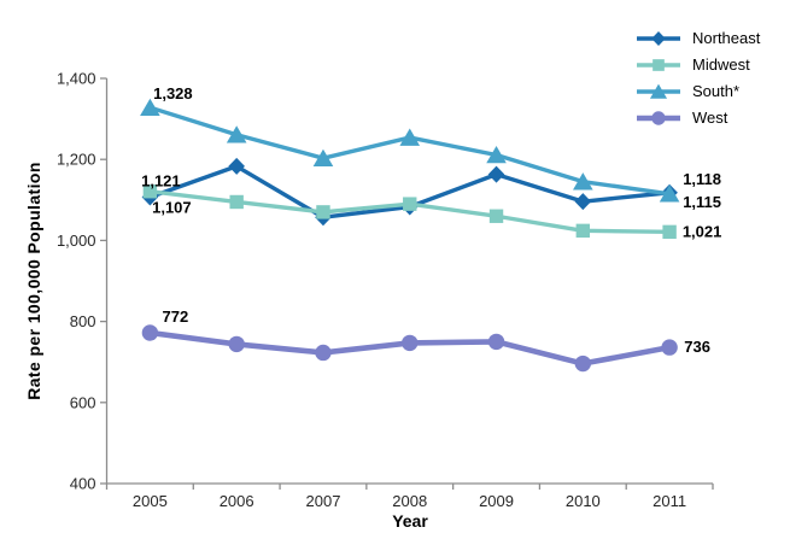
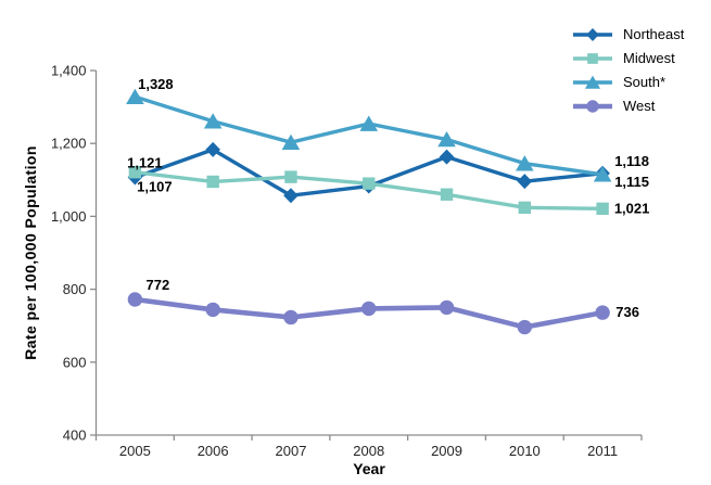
Midwest/2007: 1070 -> 1110
